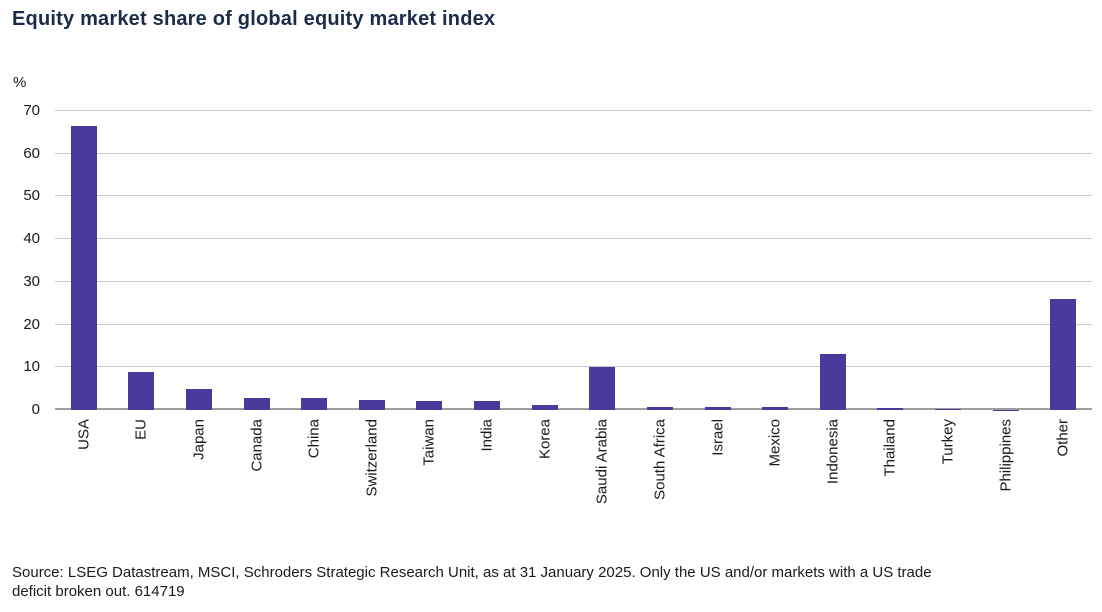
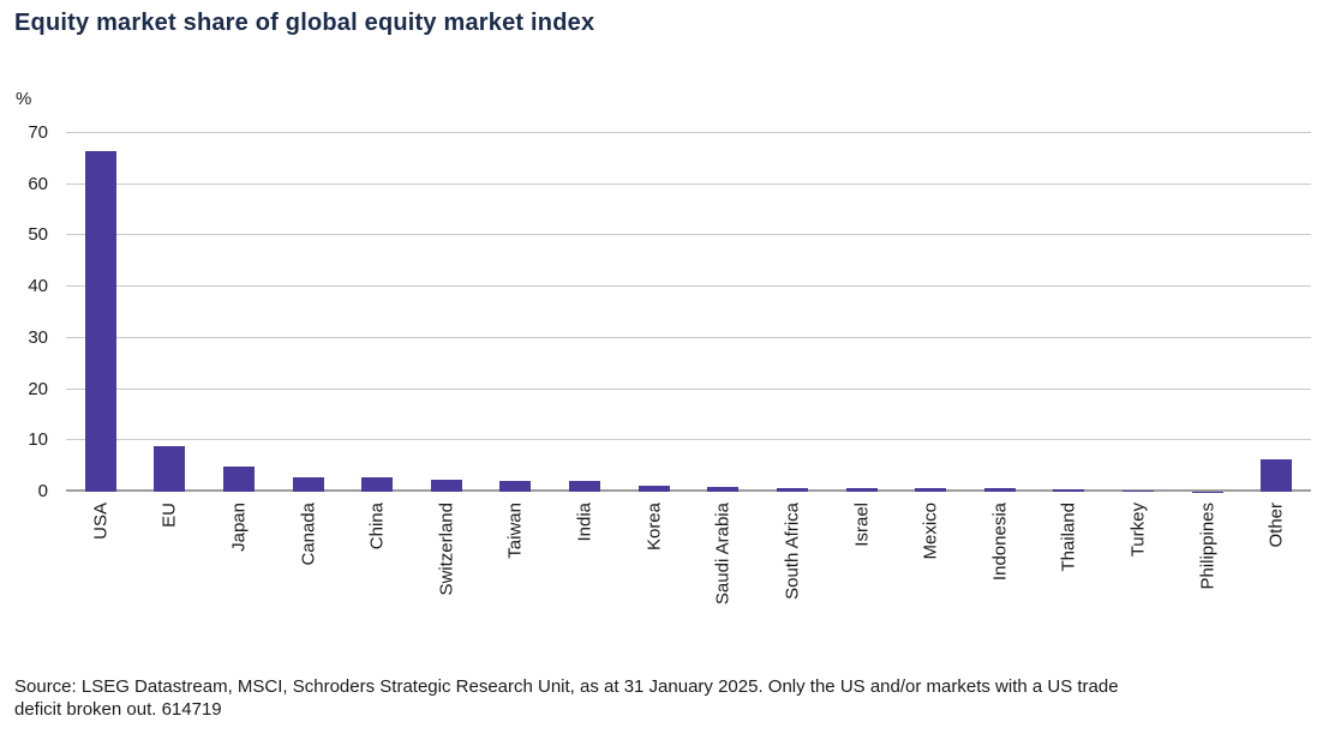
Saudi Arabia: 10 -> 1
Indonesia: 13 -> 1
Other: 26 -> 6
